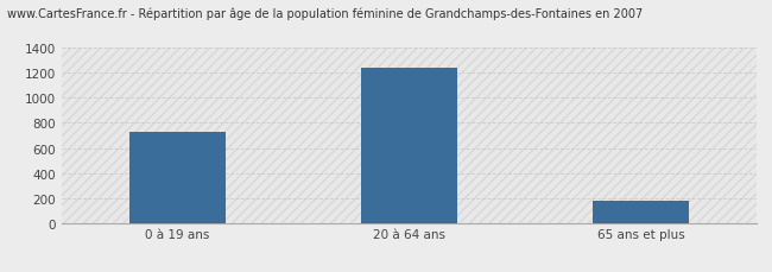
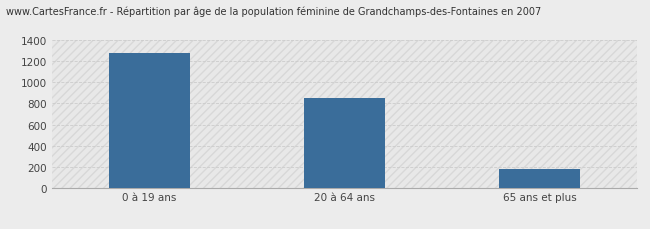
0 à 19 ans: 730 -> 1280
20 à 64 ans: 1240 -> 850
